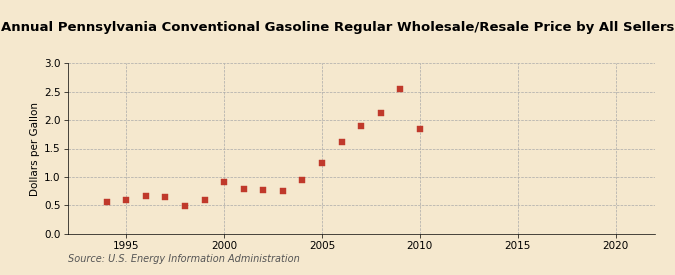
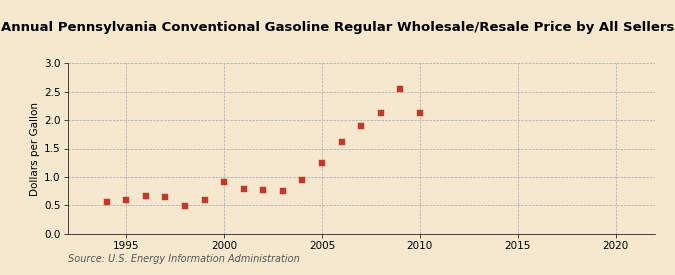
2010: 1.84 -> 2.12
